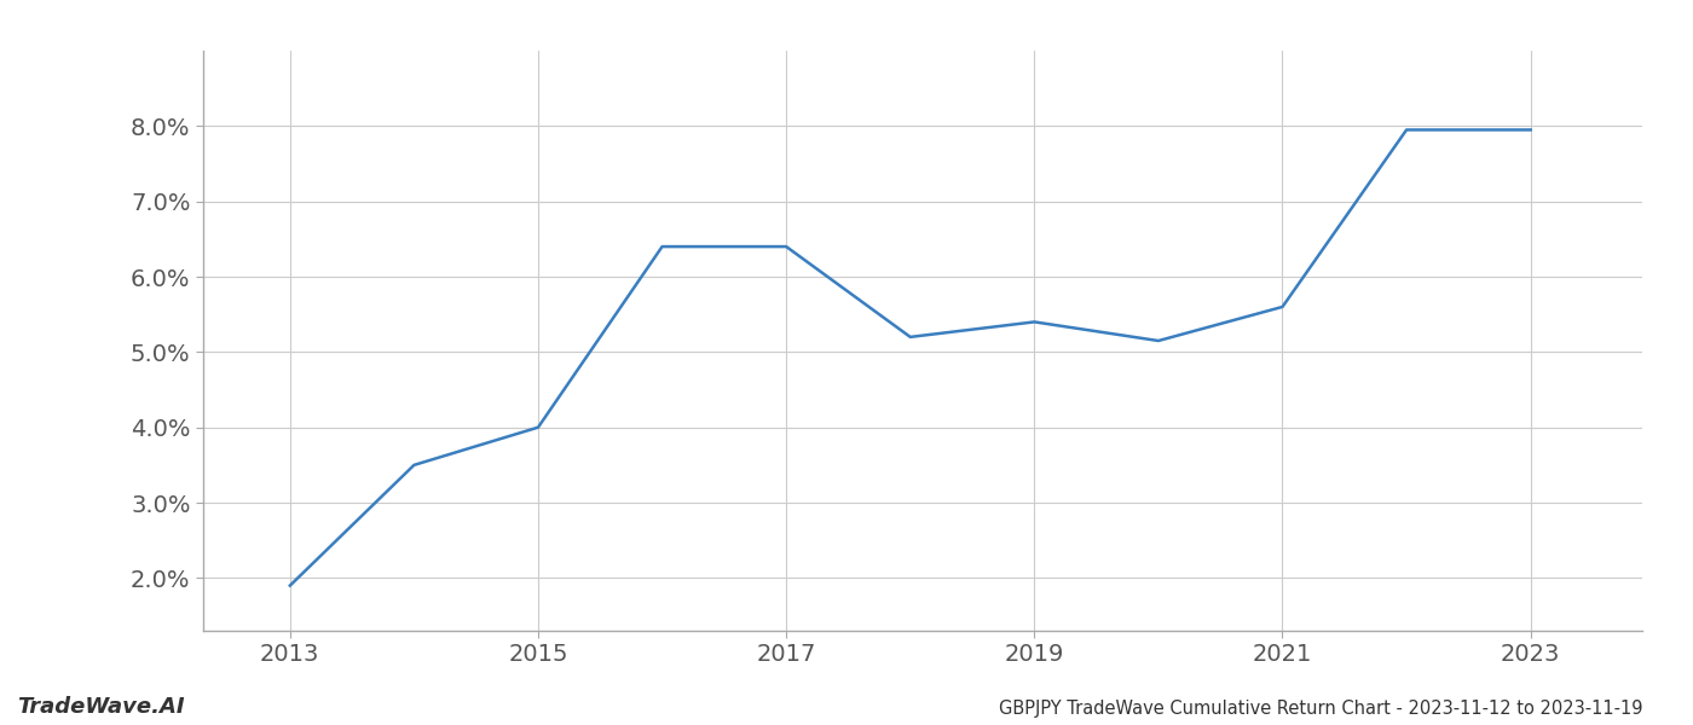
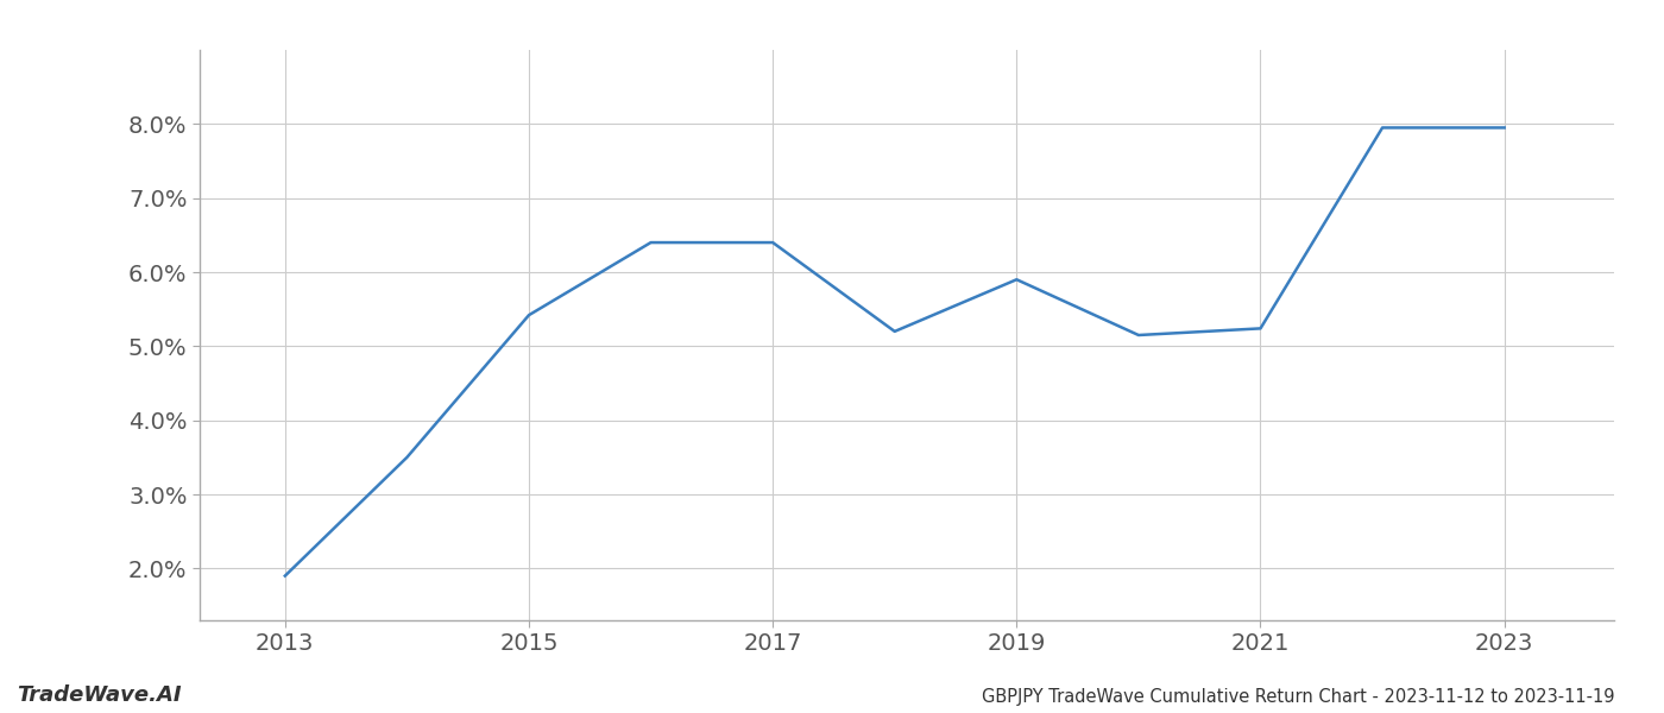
2015: 4.00% -> 5.42%
2019: 5.40% -> 5.90%
2021: 5.60% -> 5.24%
